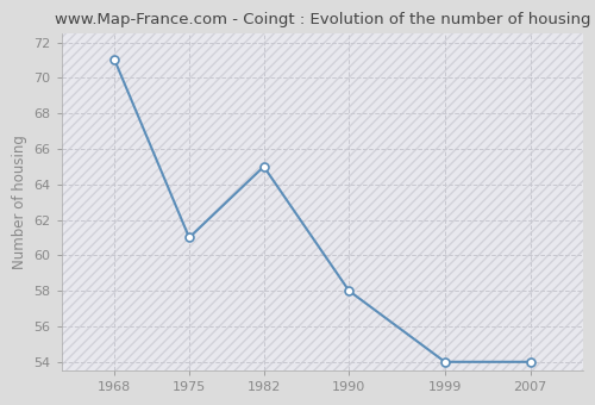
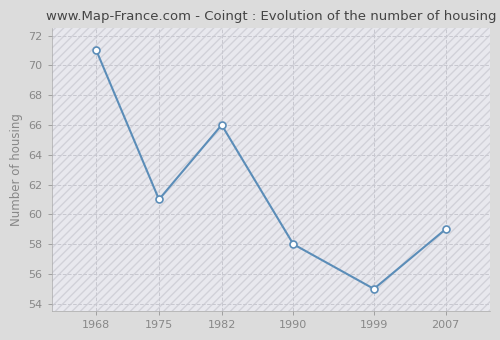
1982: 65 -> 66
1999: 54 -> 55
2007: 54 -> 59
